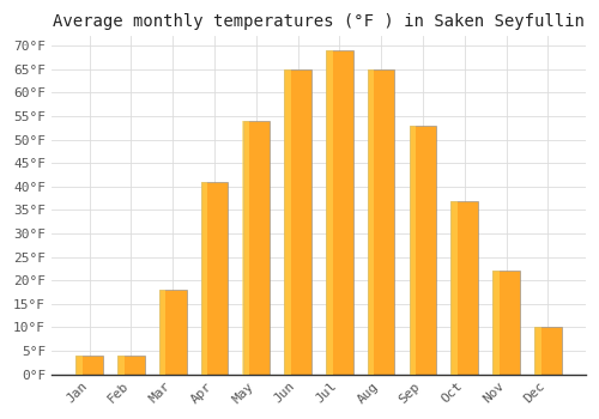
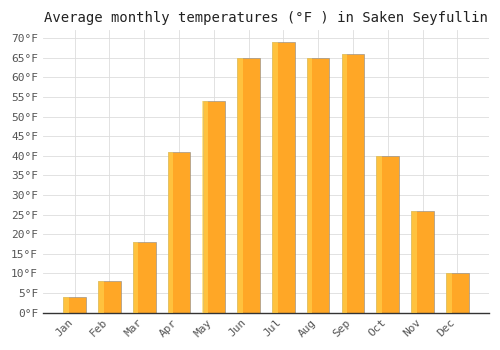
Feb: 4°F -> 8°F
Sep: 53°F -> 66°F
Oct: 37°F -> 40°F
Nov: 22°F -> 26°F
